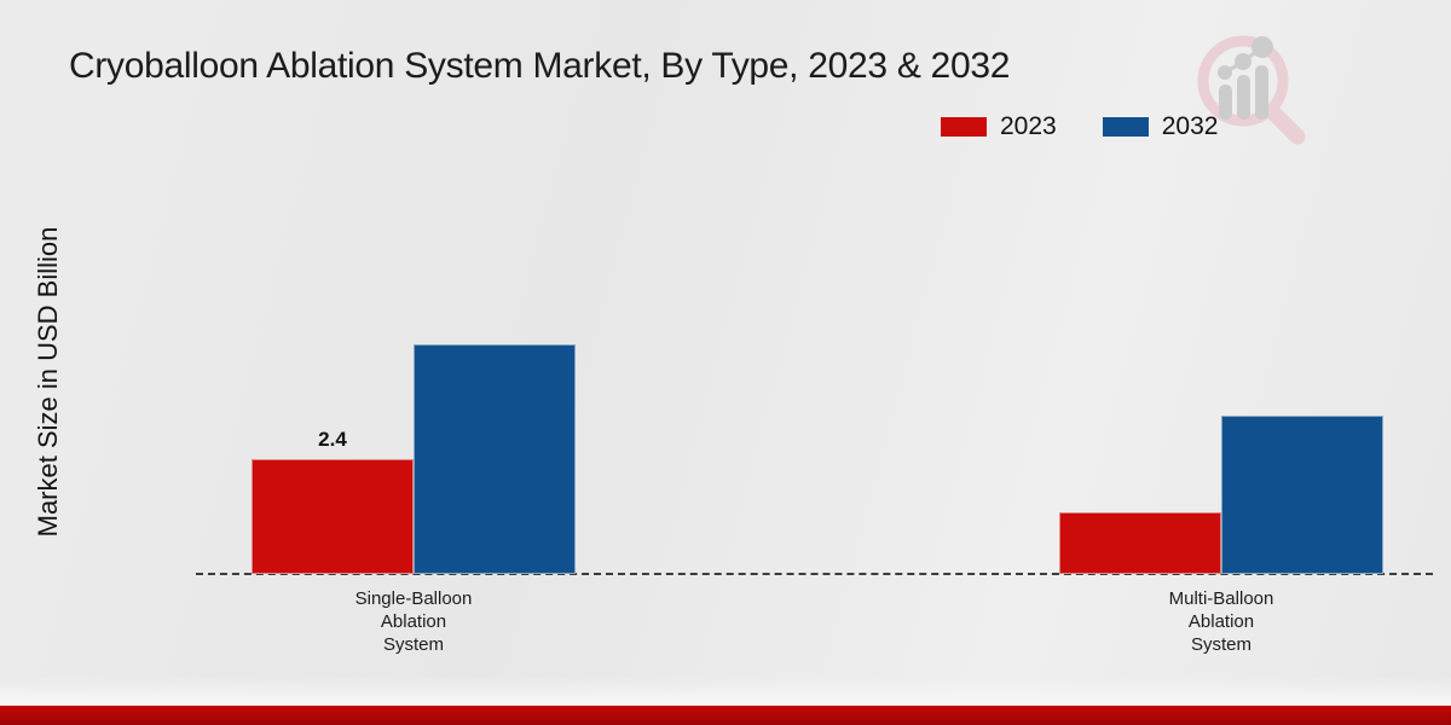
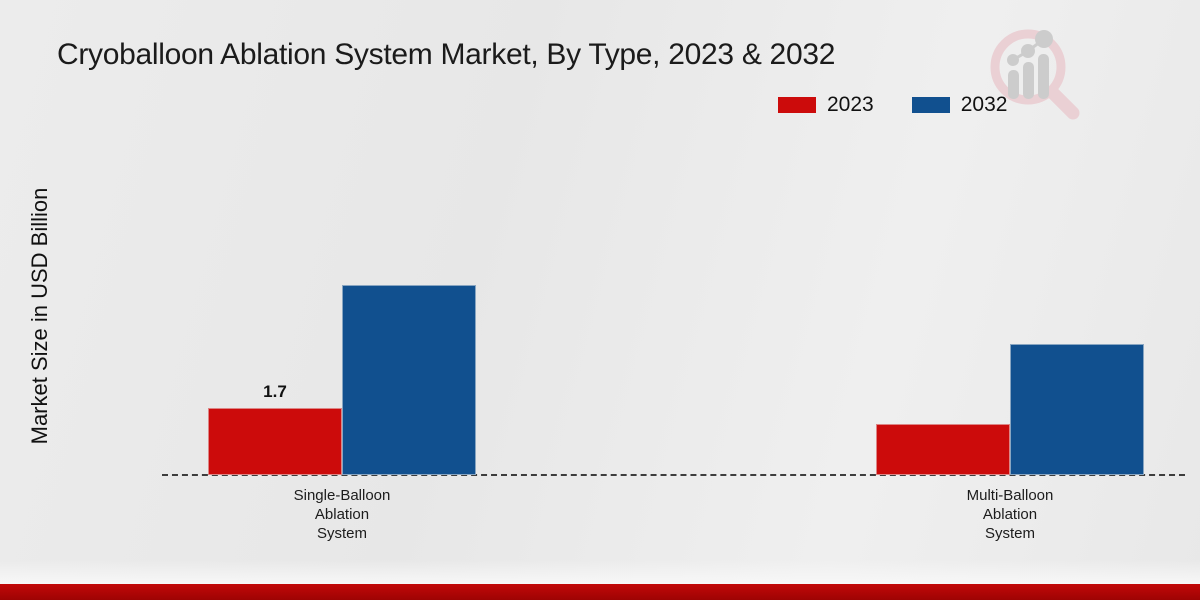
2023/Single-Balloon Ablation System: 2.4 -> 1.7
